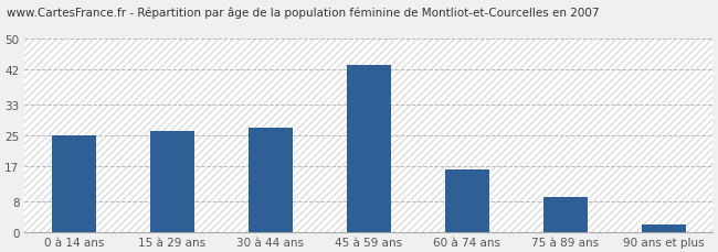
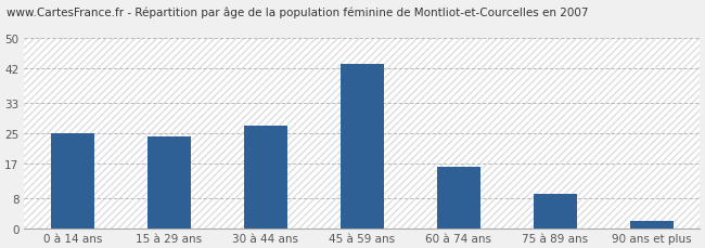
15 à 29 ans: 26 -> 24
